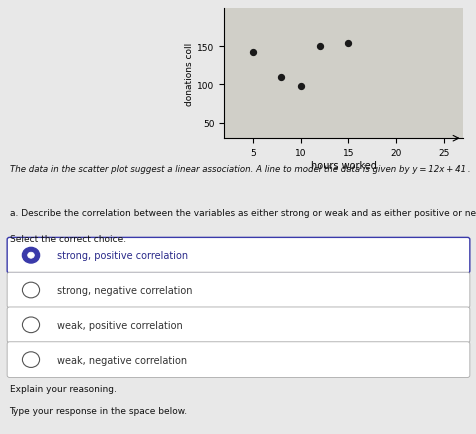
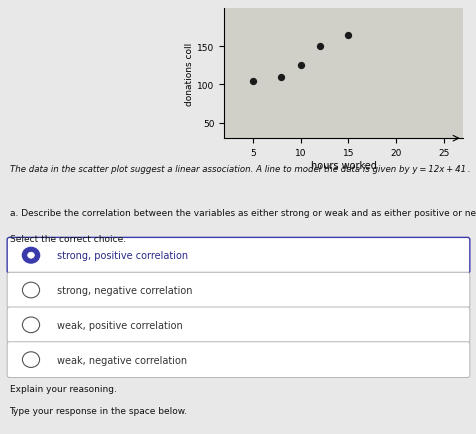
5: 142 -> 105
10: 98 -> 125
15: 154 -> 165
